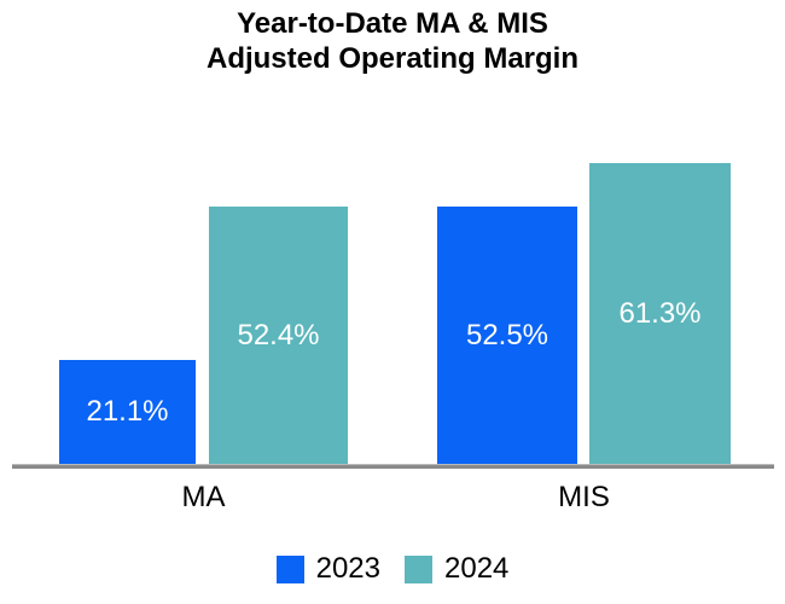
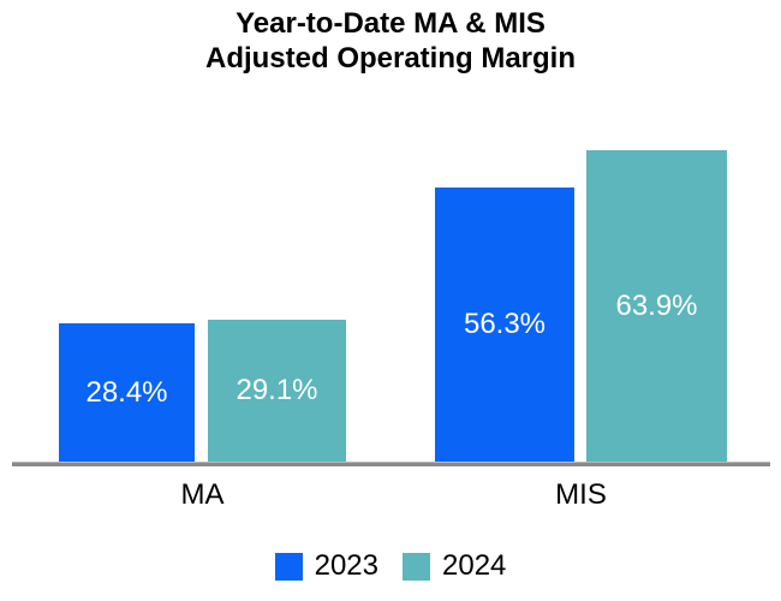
2023/MA: 21.1% -> 28.4%
2024/MA: 52.4% -> 29.1%
2023/MIS: 52.5% -> 56.3%
2024/MIS: 61.3% -> 63.9%
